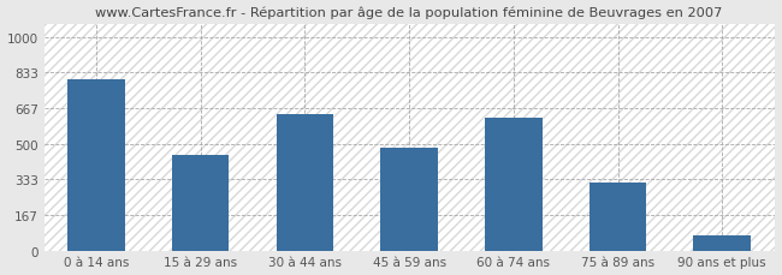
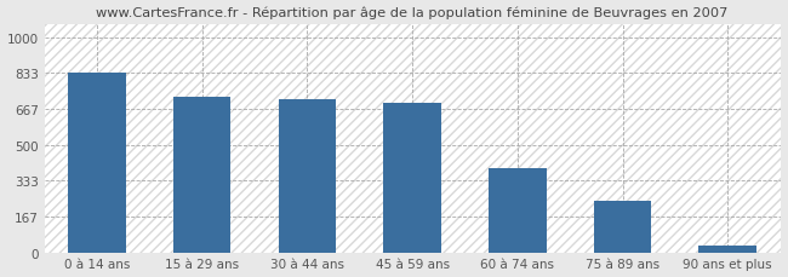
0 à 14 ans: 800 -> 830
15 à 29 ans: 450 -> 720
30 à 44 ans: 640 -> 710
45 à 59 ans: 480 -> 700
60 à 74 ans: 620 -> 390
75 à 89 ans: 320 -> 240
90 ans et plus: 70 -> 30
